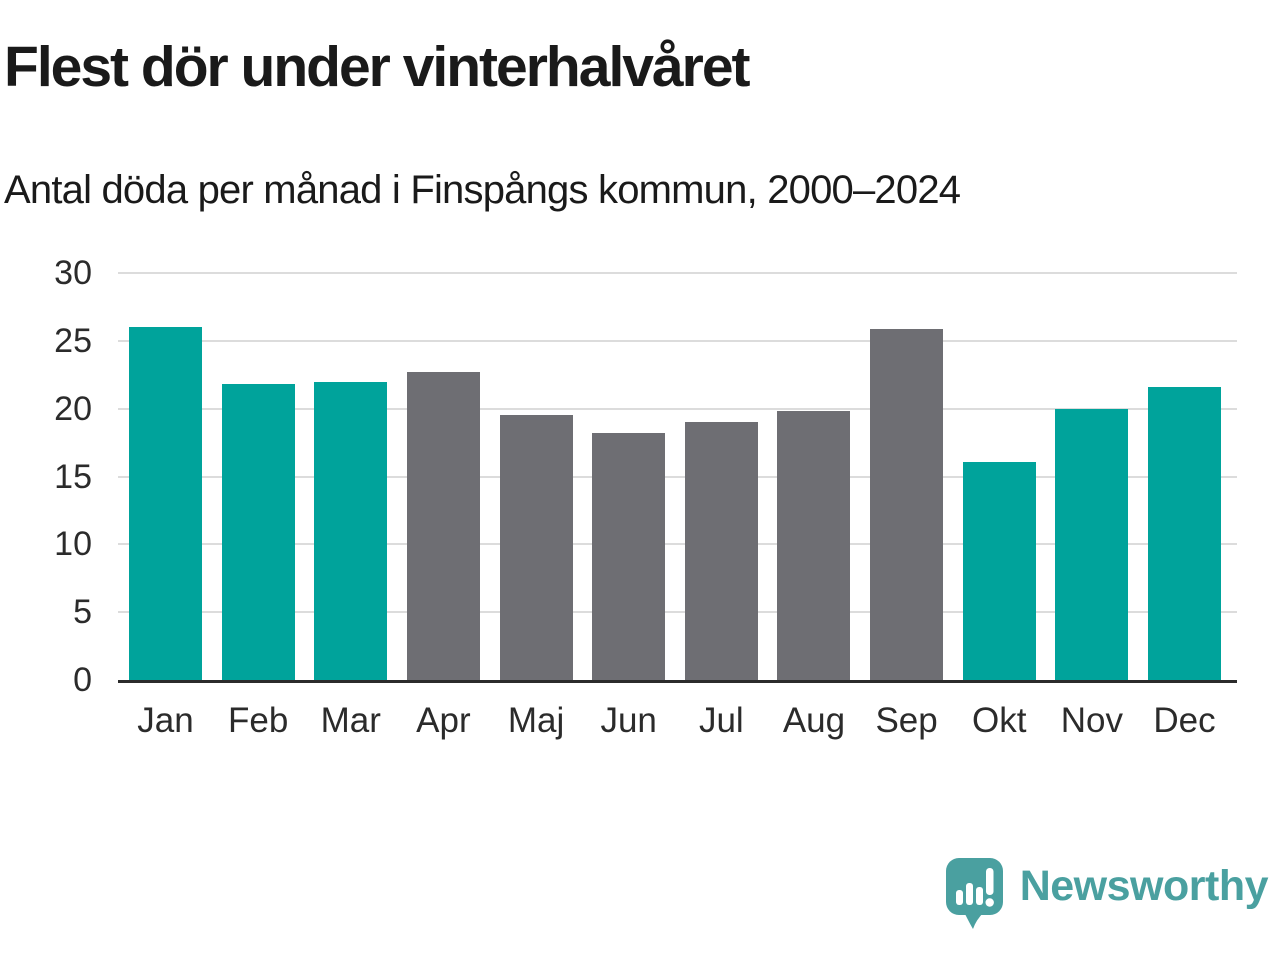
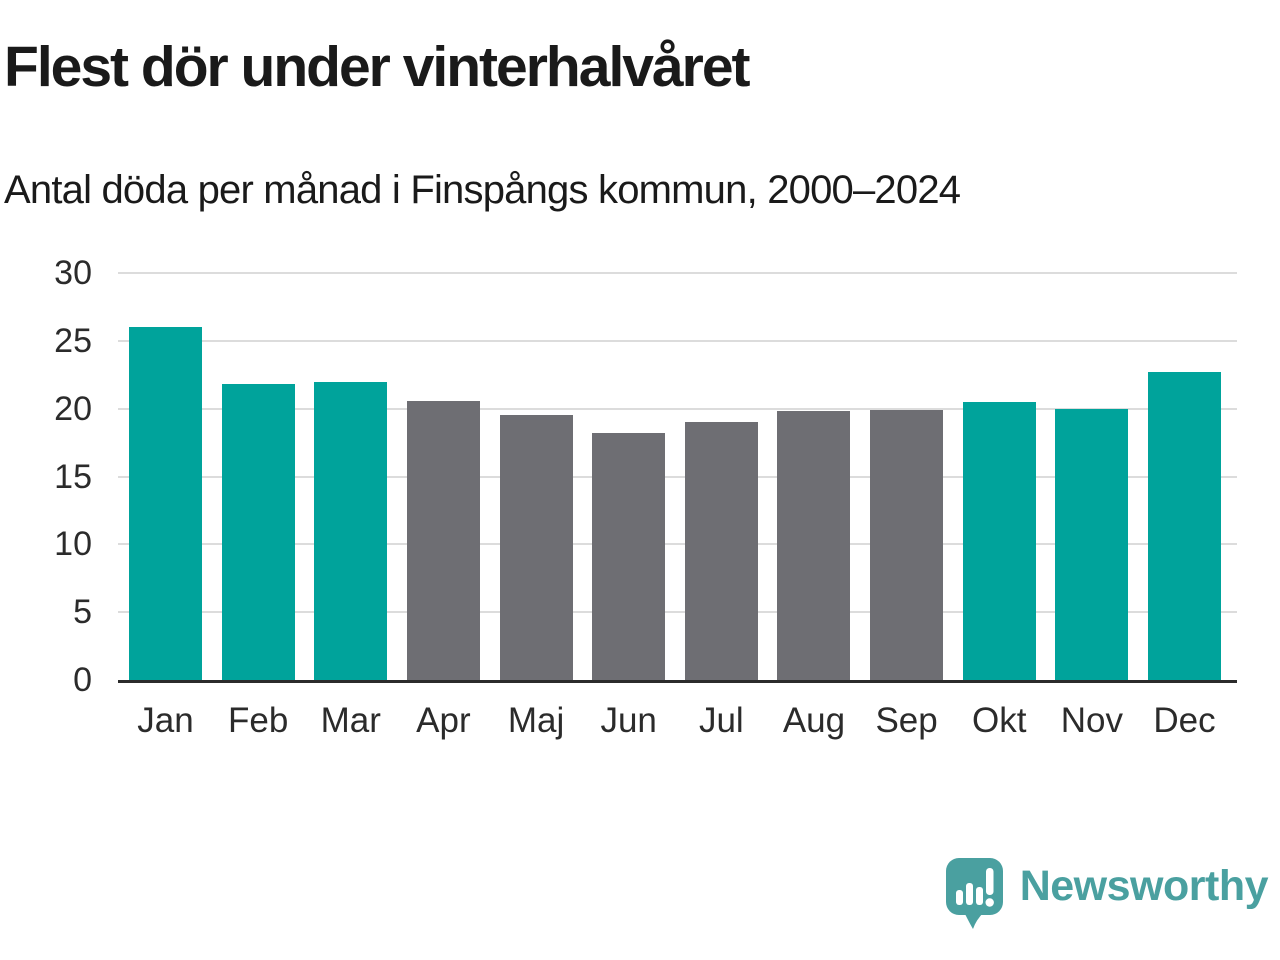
Apr: 22.7 -> 20.6
Sep: 25.9 -> 19.9
Okt: 16.1 -> 20.5
Dec: 21.6 -> 22.7
